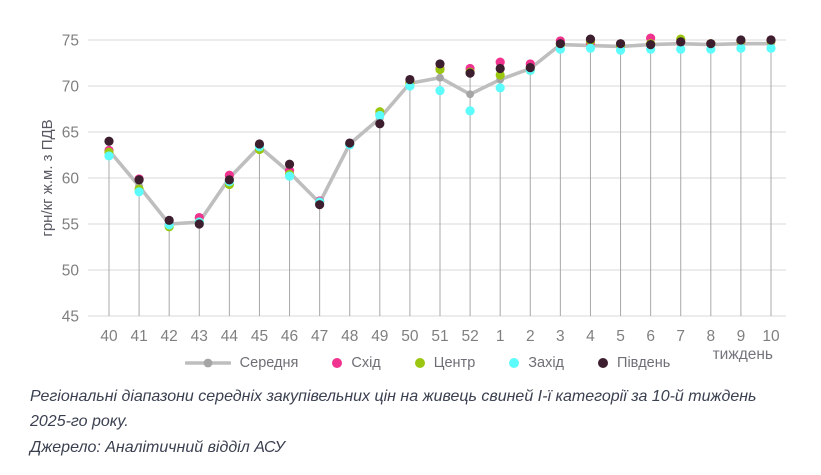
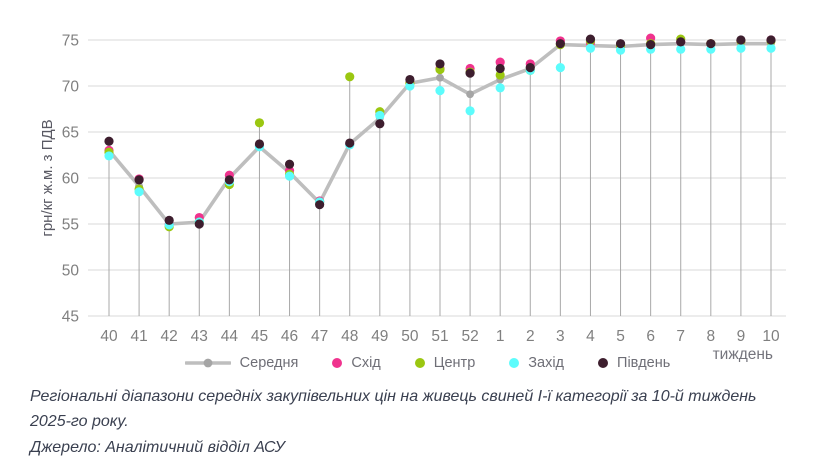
Центр/45: 63 -> 66
Центр/48: 64 -> 71
Захід/3: 74 -> 72
